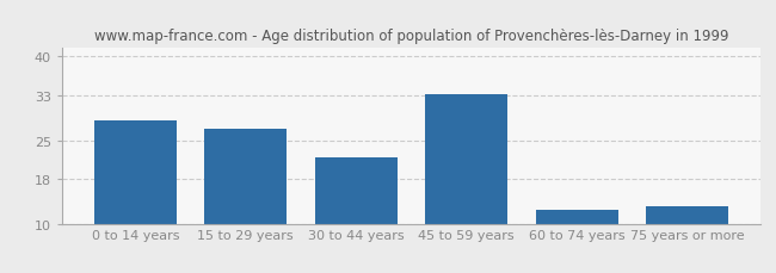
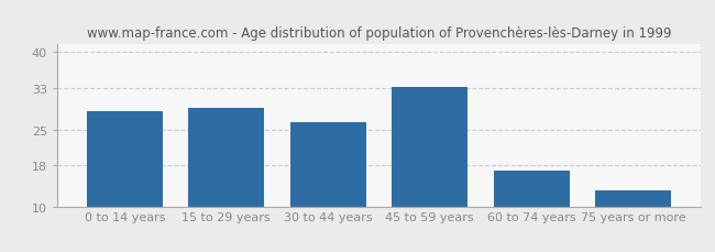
15 to 29 years: 27.0 -> 29.2
30 to 44 years: 22.0 -> 26.4
60 to 74 years: 12.5 -> 16.9
